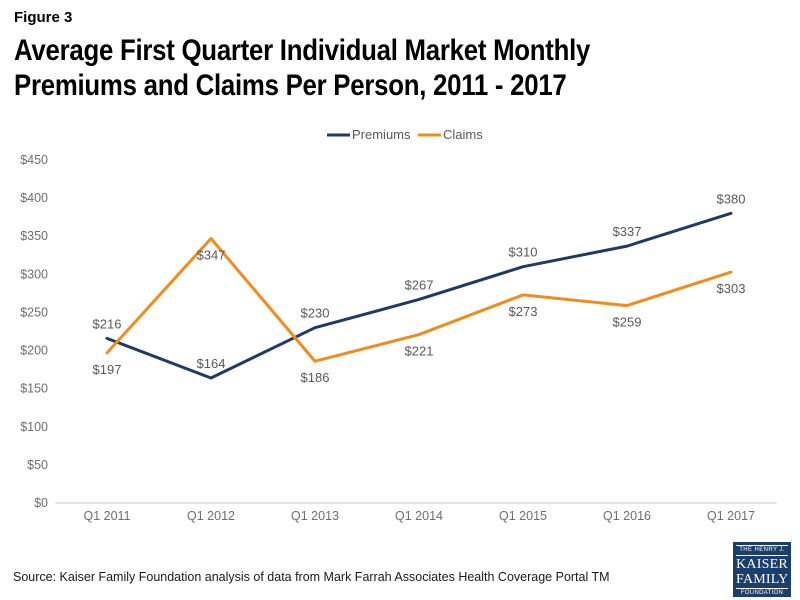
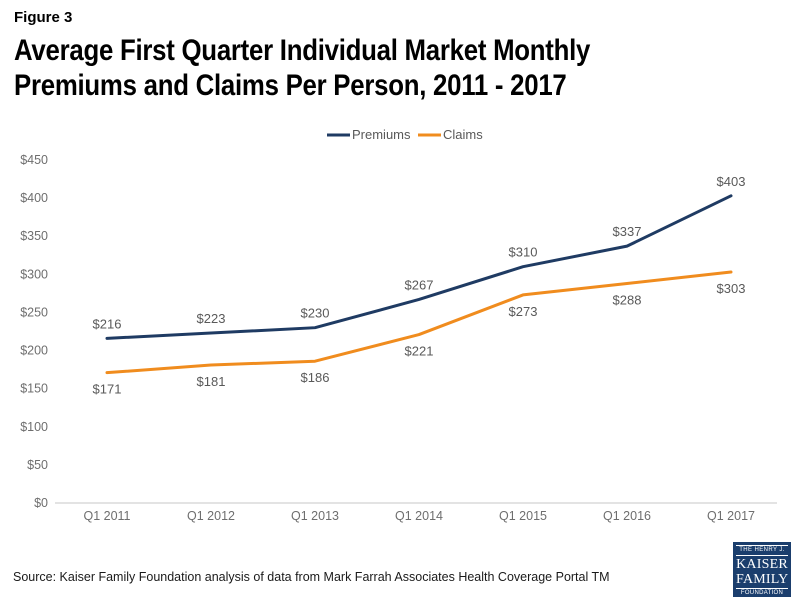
Claims/Q1 2011: $197 -> $171
Premiums/Q1 2012: $164 -> $223
Claims/Q1 2012: $347 -> $181
Claims/Q1 2016: $259 -> $288
Premiums/Q1 2017: $380 -> $403
